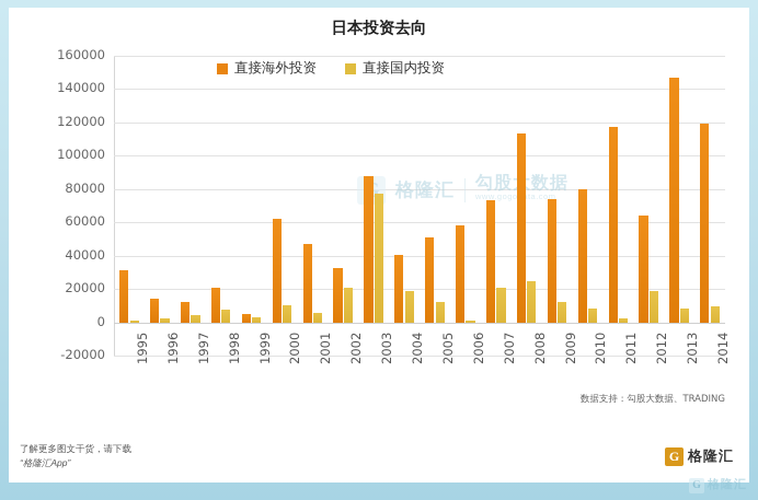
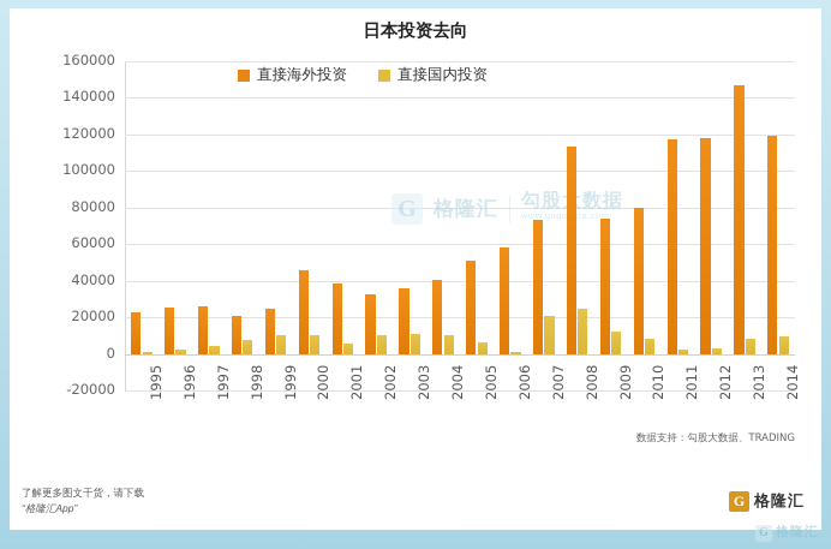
直接海外投资/1995: 31000 -> 22000
直接海外投资/1996: 14000 -> 26000
直接海外投资/1997: 12000 -> 26000
直接海外投资/1999: 5000 -> 24000
直接国内投资/1999: 3000 -> 10000
直接海外投资/2000: 62000 -> 46000
直接海外投资/2001: 47000 -> 38000
直接国内投资/2002: 21000 -> 10000
直接海外投资/2003: 88000 -> 36000
直接国内投资/2003: 77000 -> 11000
直接国内投资/2004: 19000 -> 10000
直接国内投资/2005: 12000 -> 6000
直接海外投资/2012: 64000 -> 118000
直接国内投资/2012: 19000 -> 3000
